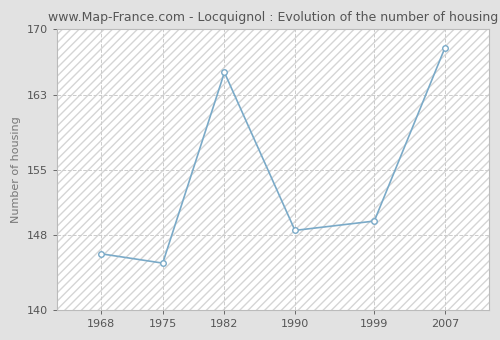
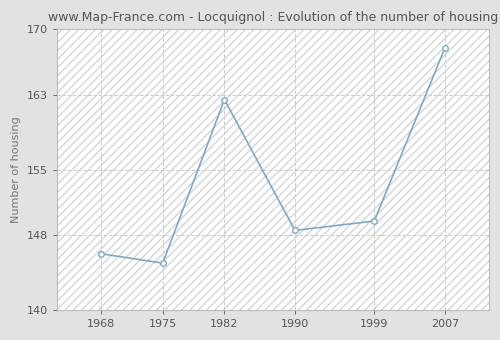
1982: 165.4 -> 162.5
